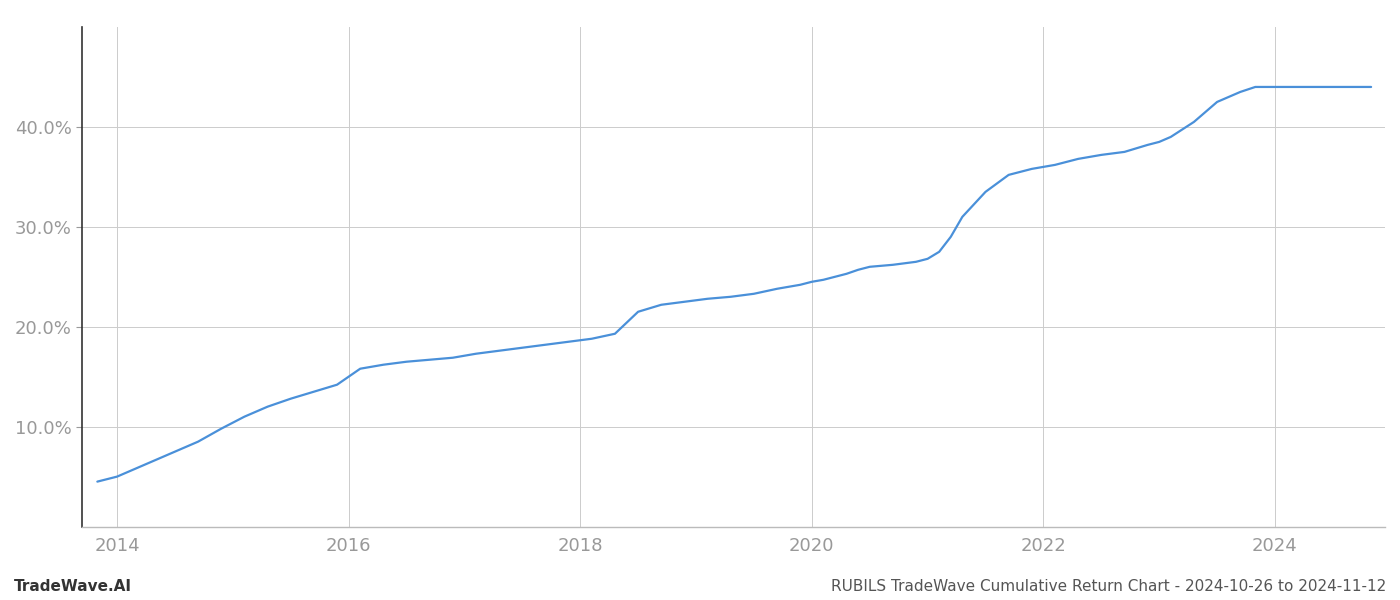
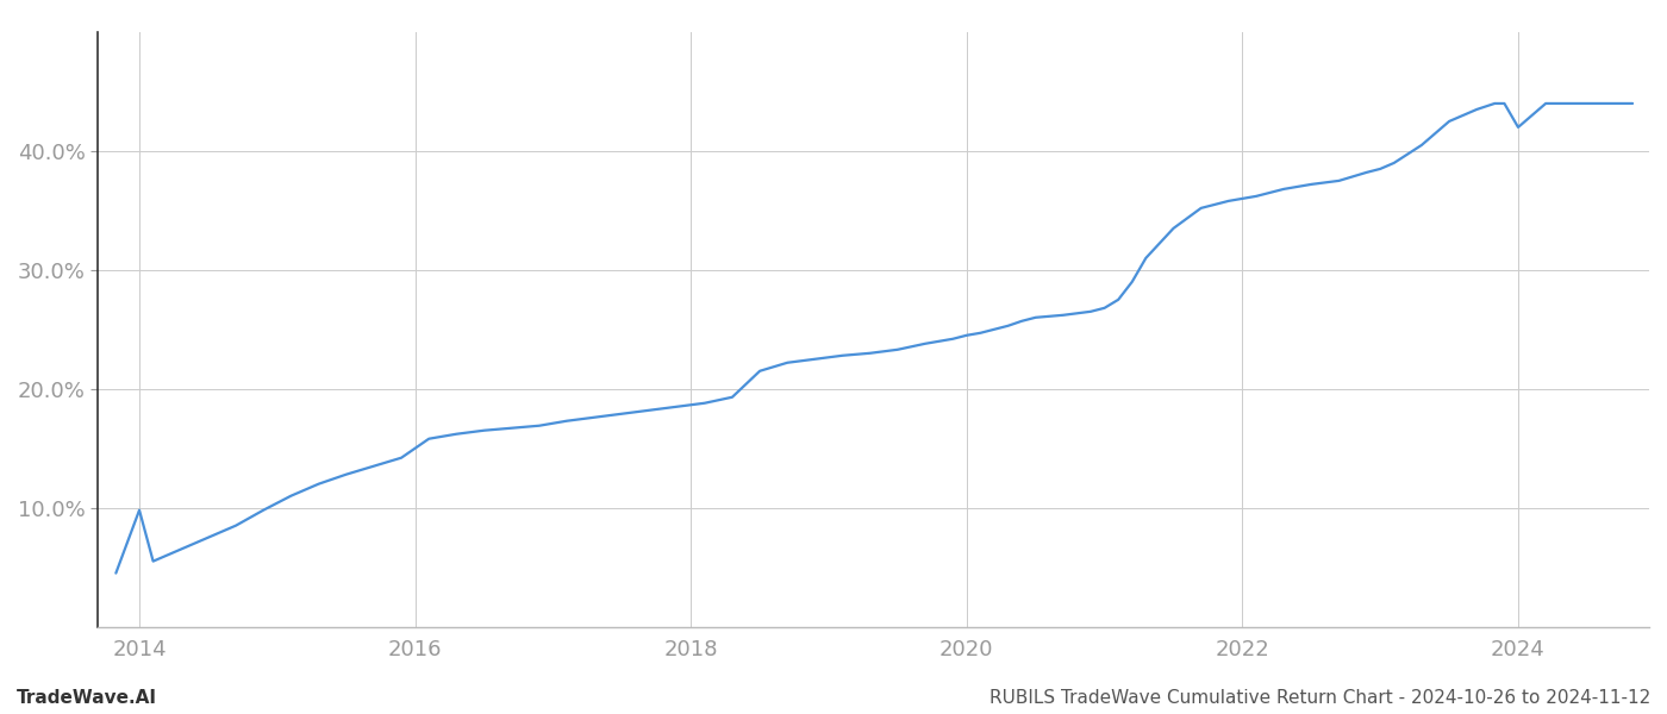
2014: 5.0% -> 9.8%
2024: 44.0% -> 42.0%
